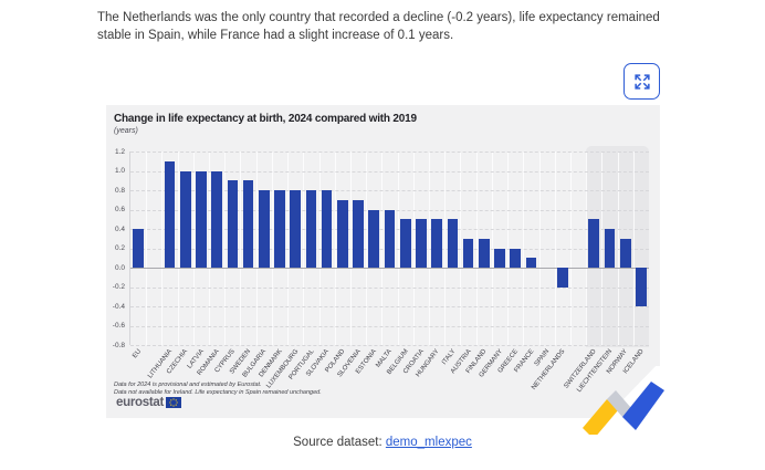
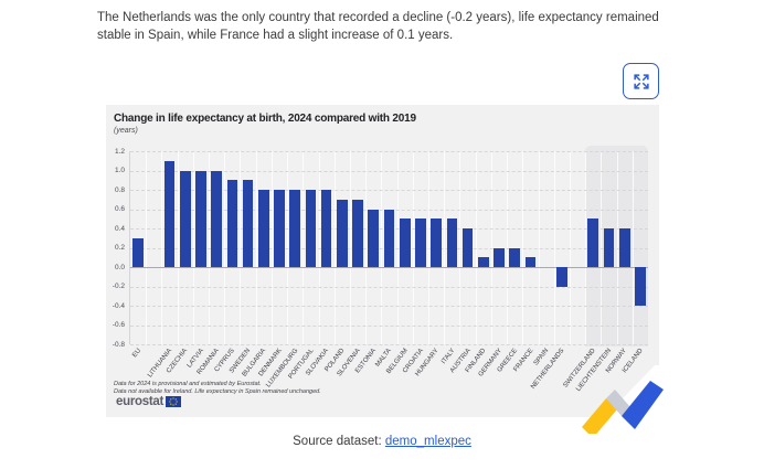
EU: 0.4 -> 0.3
AUSTRIA: 0.3 -> 0.4
FINLAND: 0.3 -> 0.1
NORWAY: 0.3 -> 0.4
